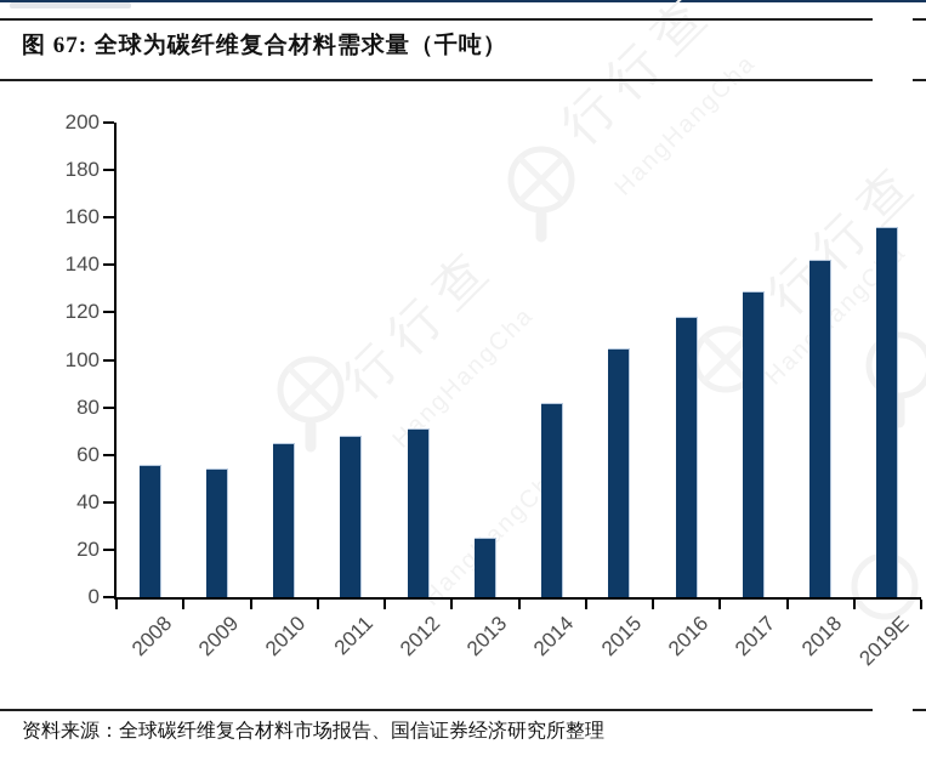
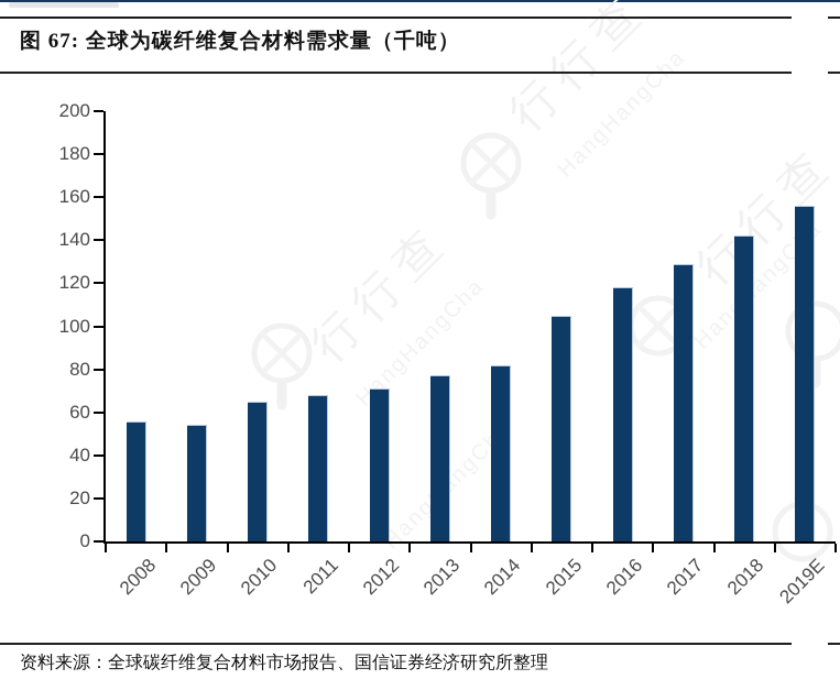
2013: 25 -> 77
